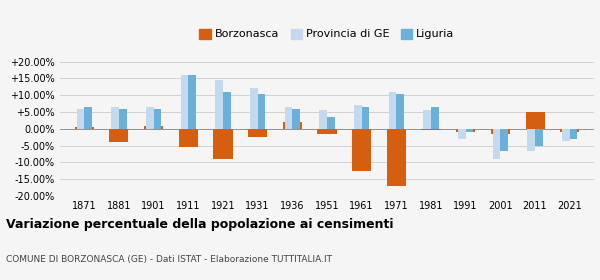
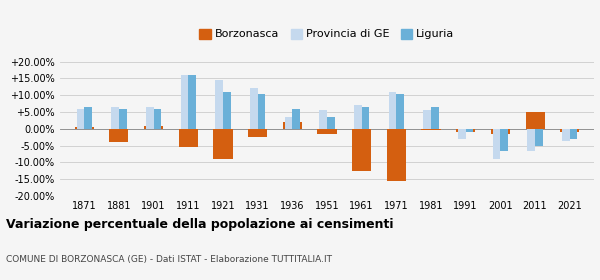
Provincia di GE/1936: 6.5% -> 3.5%
Borzonasca/1971: -17.0% -> -15.5%
